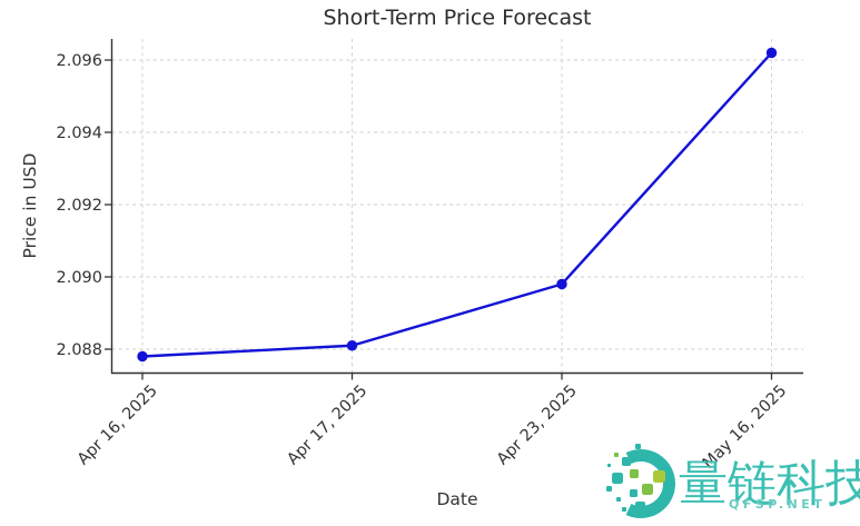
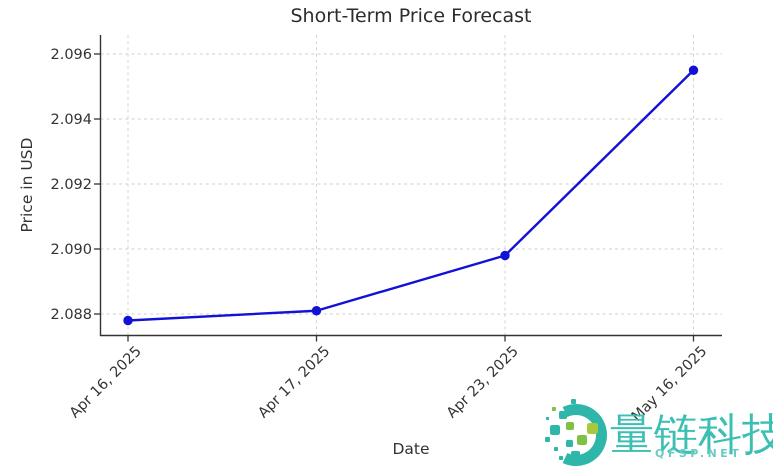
May 16, 2025: 2.0962 -> 2.0955
